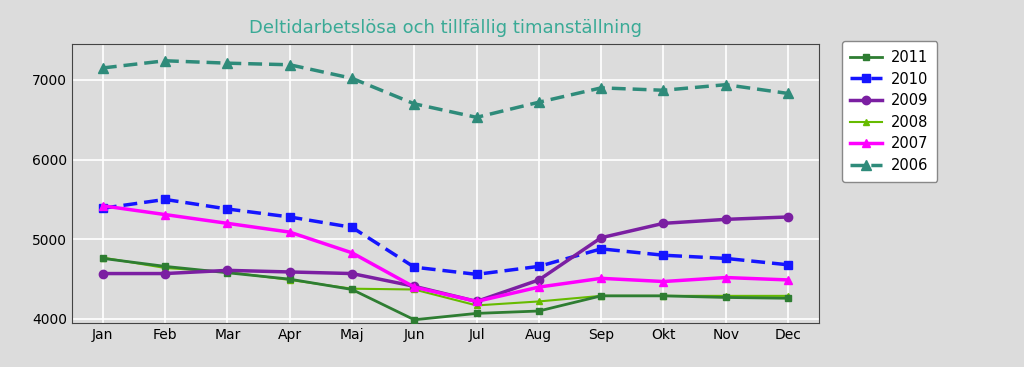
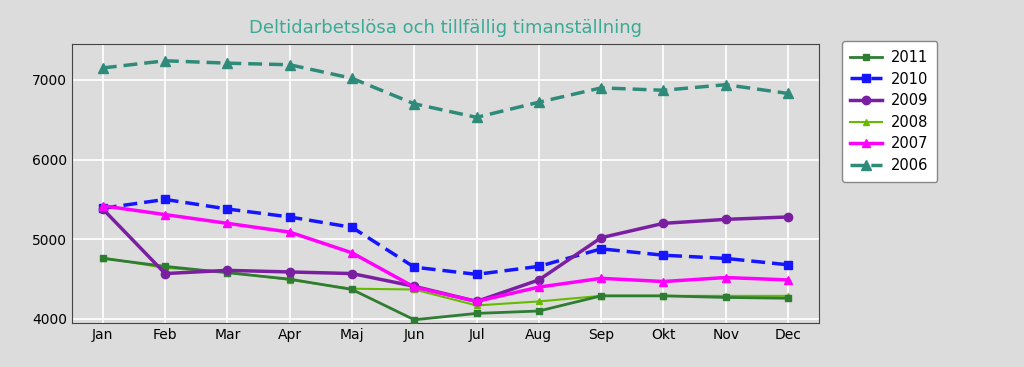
2009/Jan: 4570 -> 5380
